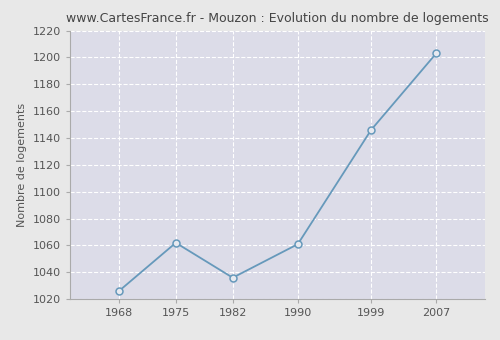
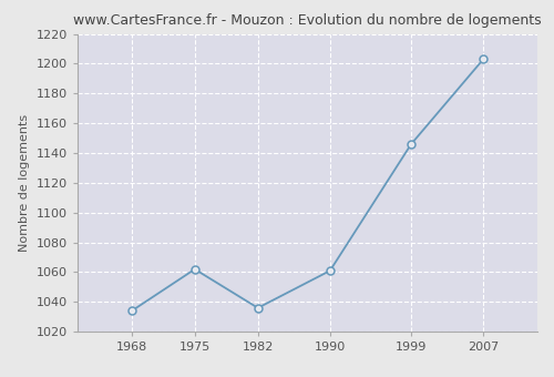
1968: 1026 -> 1034
